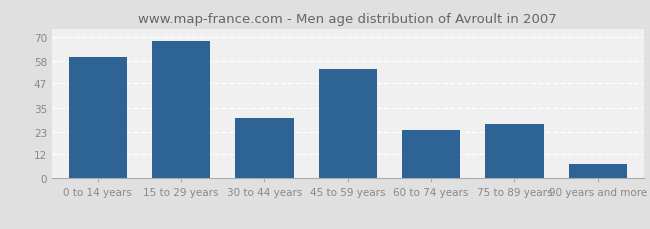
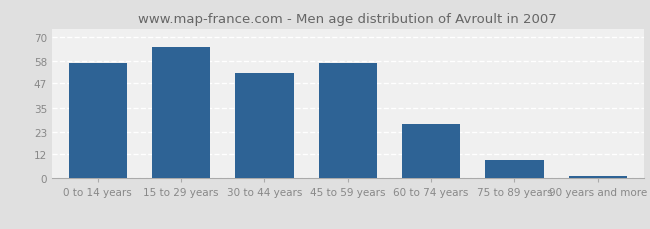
0 to 14 years: 60 -> 57
15 to 29 years: 68 -> 65
30 to 44 years: 30 -> 52
45 to 59 years: 54 -> 57
60 to 74 years: 24 -> 27
75 to 89 years: 27 -> 9
90 years and more: 7 -> 1
